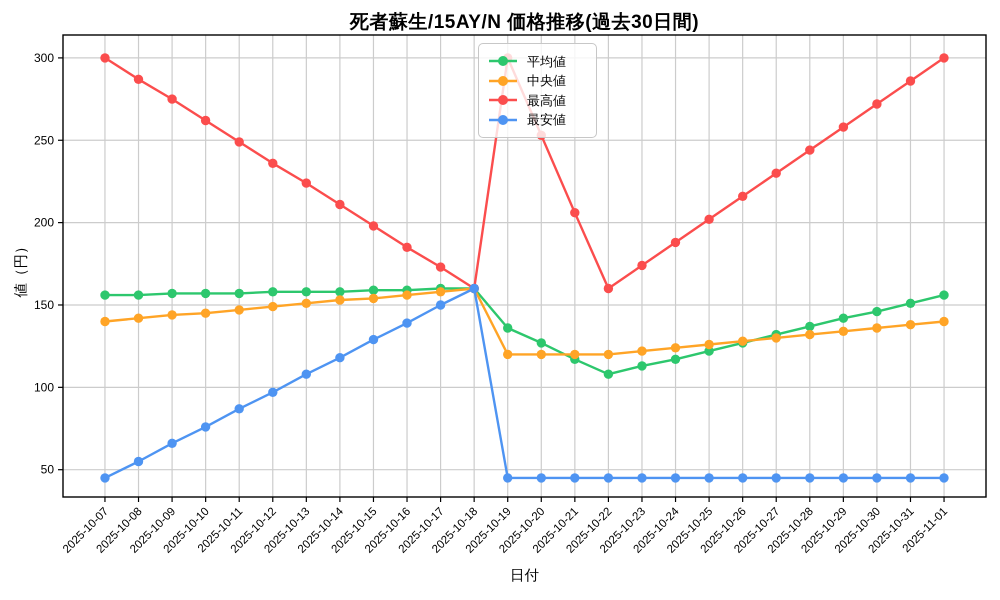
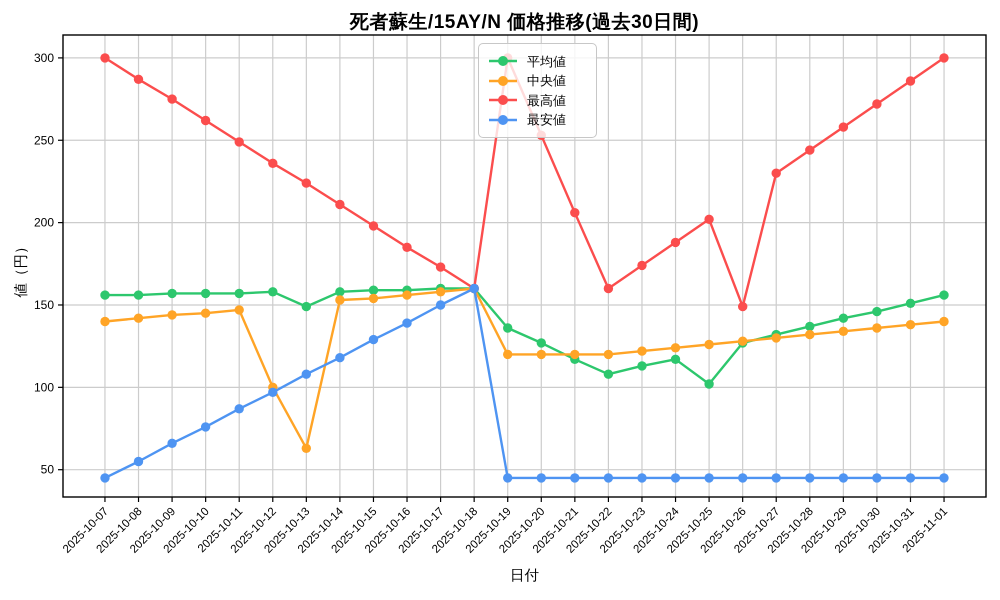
中央値/2025-10-12: 149 -> 100
平均値/2025-10-13: 158 -> 149
中央値/2025-10-13: 151 -> 63
平均値/2025-10-25: 122 -> 102
最高値/2025-10-26: 216 -> 149
